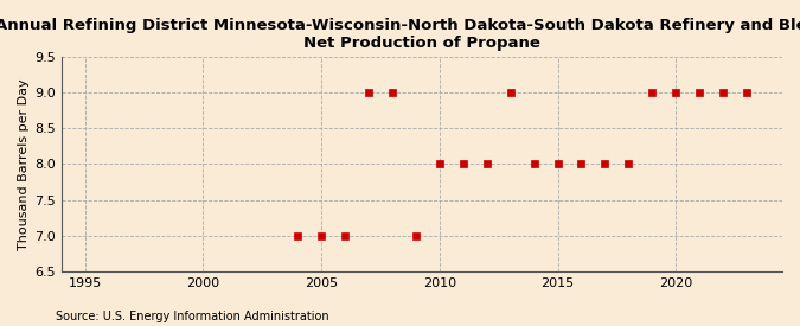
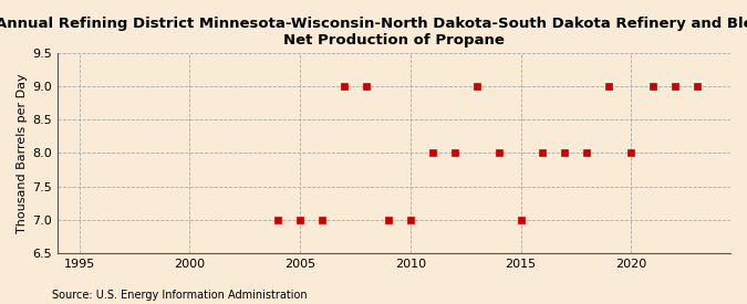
2010: 8 -> 7
2015: 8 -> 7
2020: 9 -> 8
